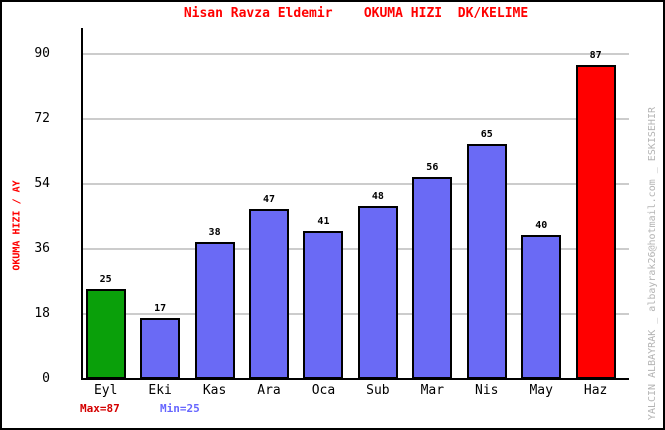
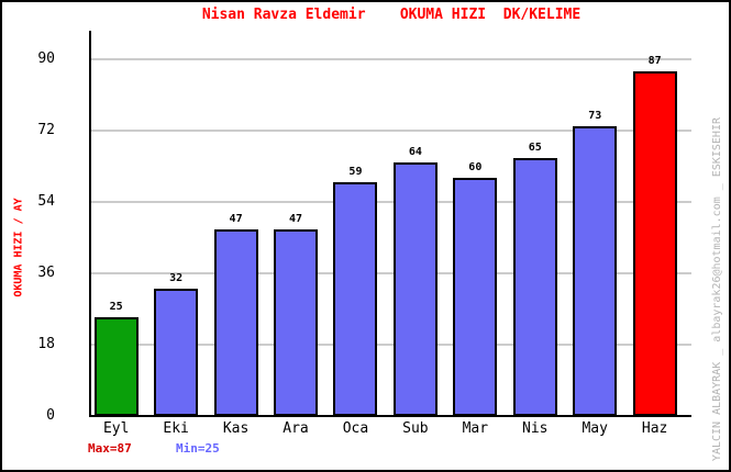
Eki: 17 -> 32
Kas: 38 -> 47
Oca: 41 -> 59
Sub: 48 -> 64
Mar: 56 -> 60
May: 40 -> 73
